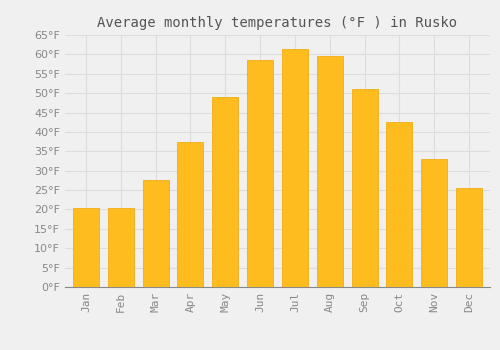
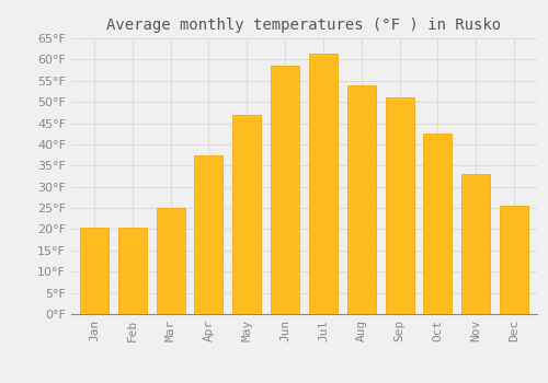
Mar: 27.5°F -> 25.0°F
May: 49.0°F -> 47.0°F
Aug: 59.5°F -> 54.0°F
